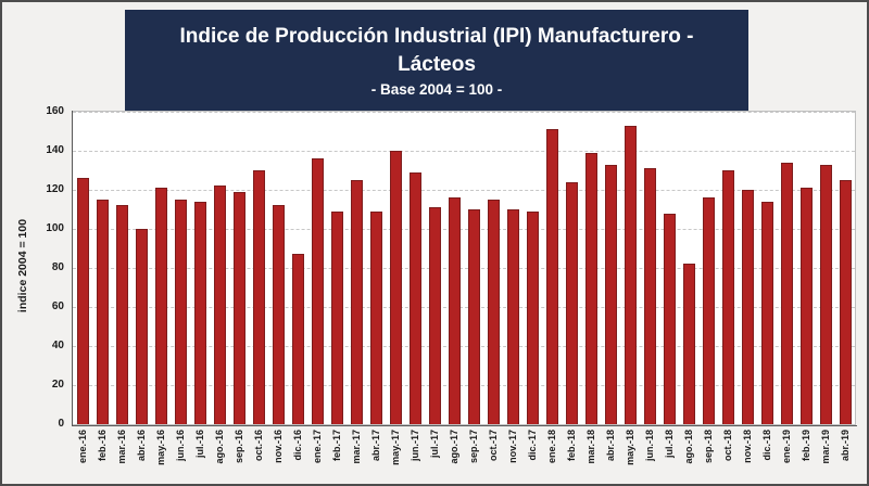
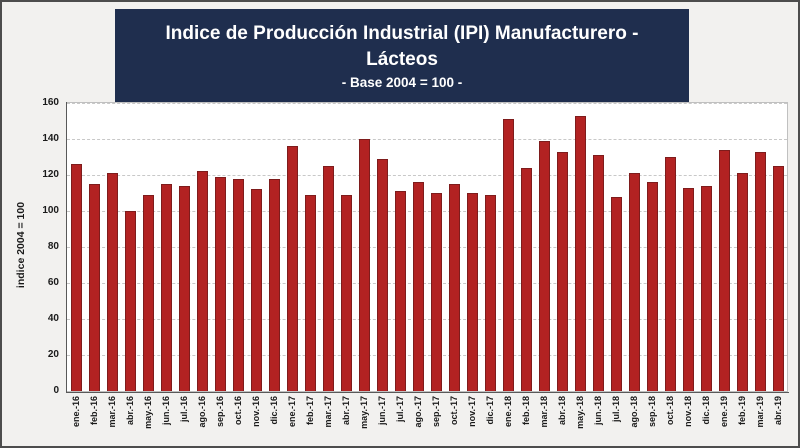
mar.-16: 112 -> 121
may.-16: 121 -> 109
oct.-16: 130 -> 118
dic.-16: 87 -> 118
ago.-18: 82 -> 121
nov.-18: 120 -> 113
